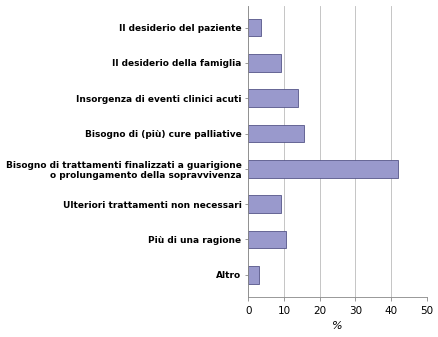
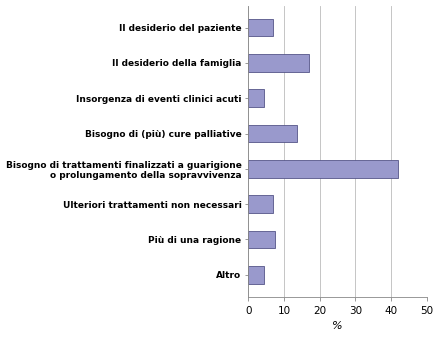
Il desiderio del paziente: 3.5 -> 7.0
Il desiderio della famiglia: 9.0 -> 17.0
Insorgenza di eventi clinici acuti: 14.0 -> 4.5
Bisogno di (più) cure palliative: 15.5 -> 13.5
Ulteriori trattamenti non necessari: 9.0 -> 7.0
Più di una ragione: 10.5 -> 7.5
Altro: 3.0 -> 4.5
